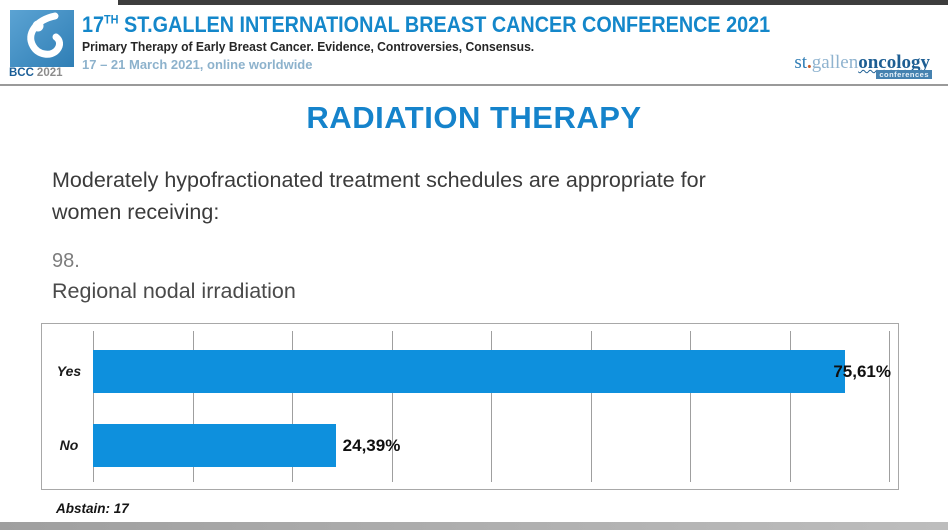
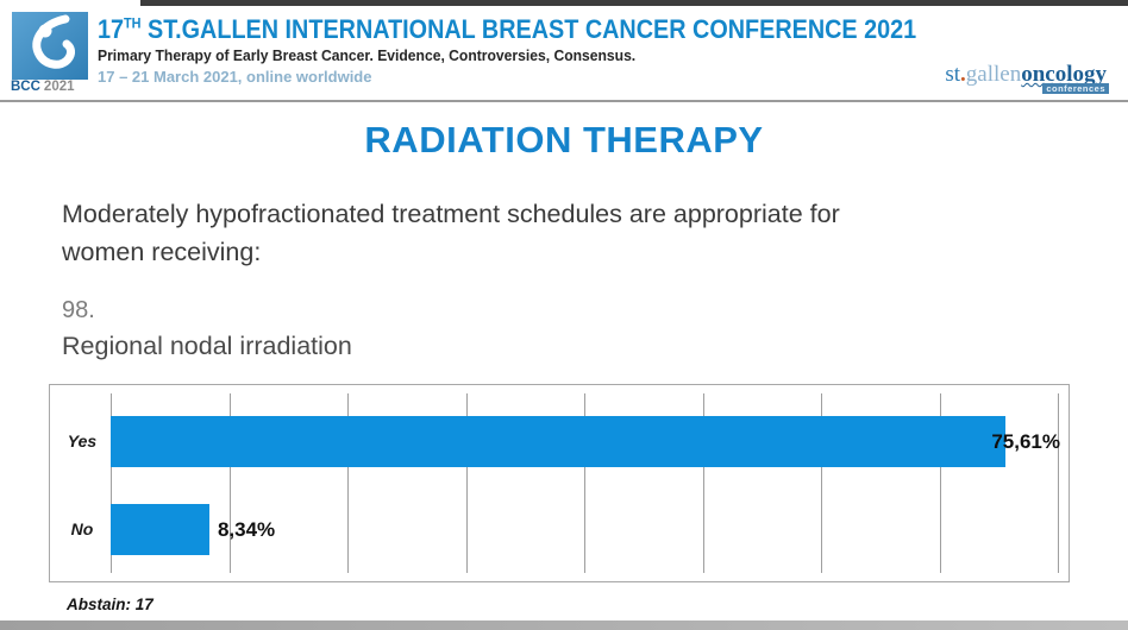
No: 24,39% -> 8,34%
